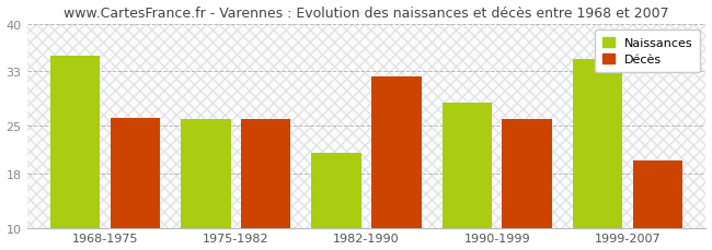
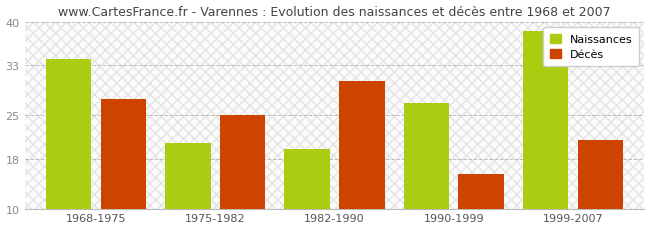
Naissances/1968-1975: 35.2 -> 34.0
Décès/1968-1975: 26.2 -> 27.5
Naissances/1975-1982: 26.0 -> 20.5
Décès/1975-1982: 26.0 -> 25.0
Naissances/1982-1990: 21.0 -> 19.5
Décès/1982-1990: 32.2 -> 30.5
Naissances/1990-1999: 28.4 -> 27.0
Décès/1990-1999: 26.0 -> 15.5
Naissances/1999-2007: 34.8 -> 38.5
Décès/1999-2007: 19.8 -> 21.0
